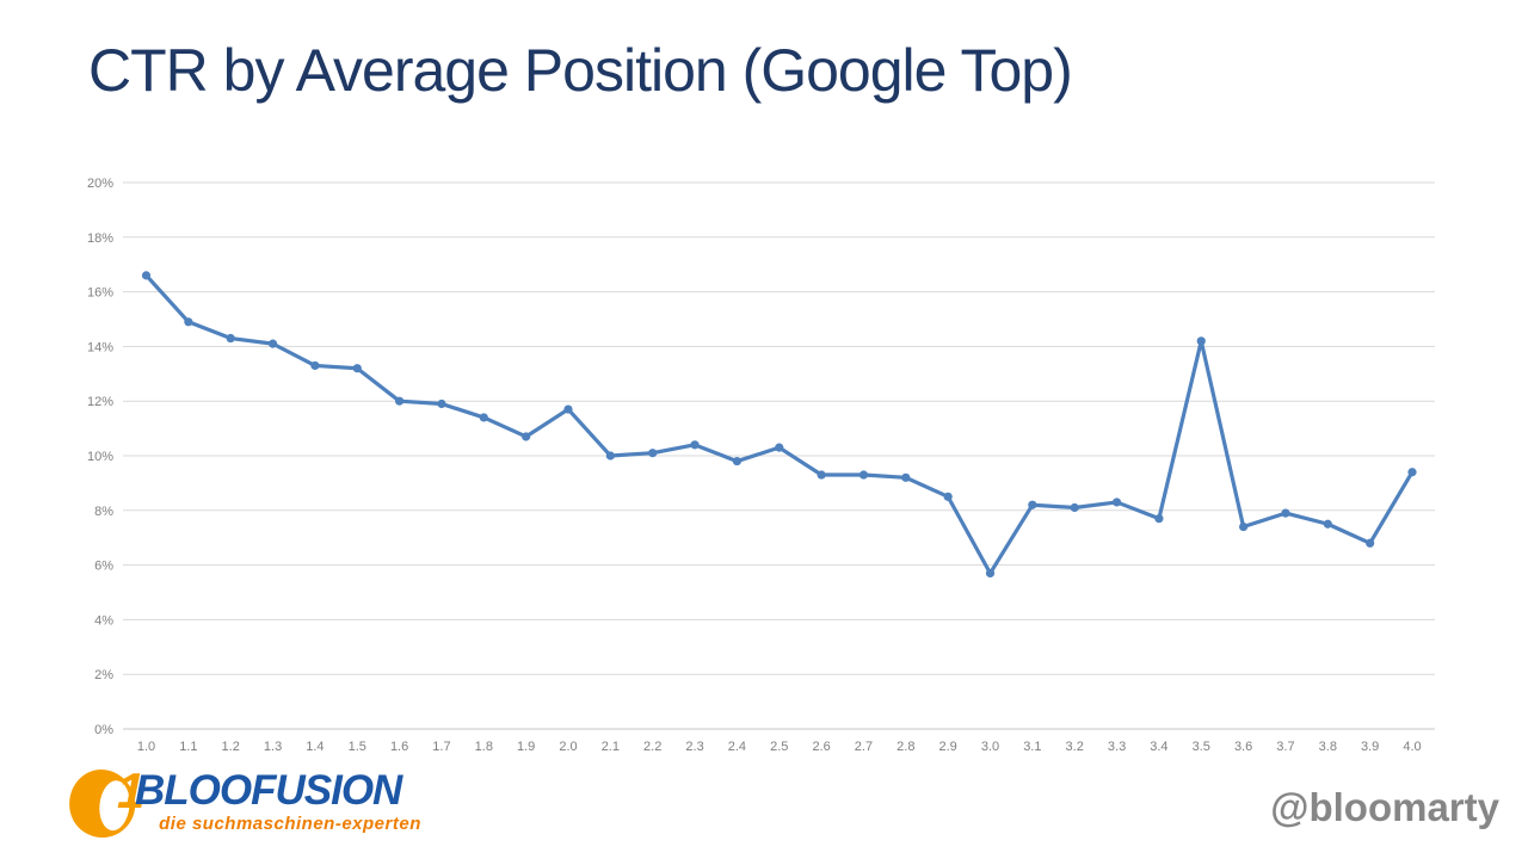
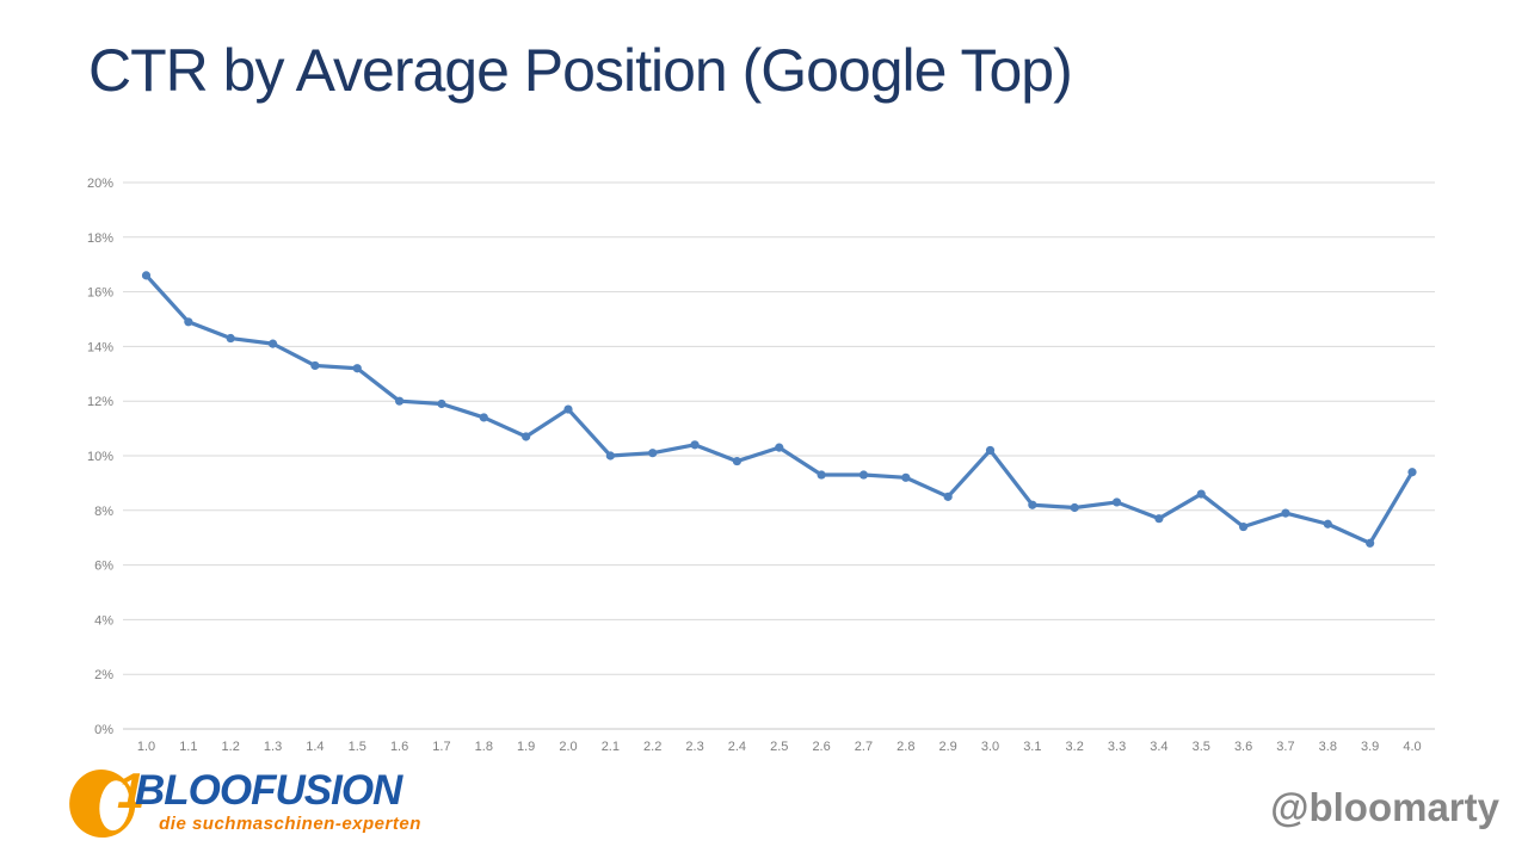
3.0: 5.7% -> 10.2%
3.5: 14.2% -> 8.6%
